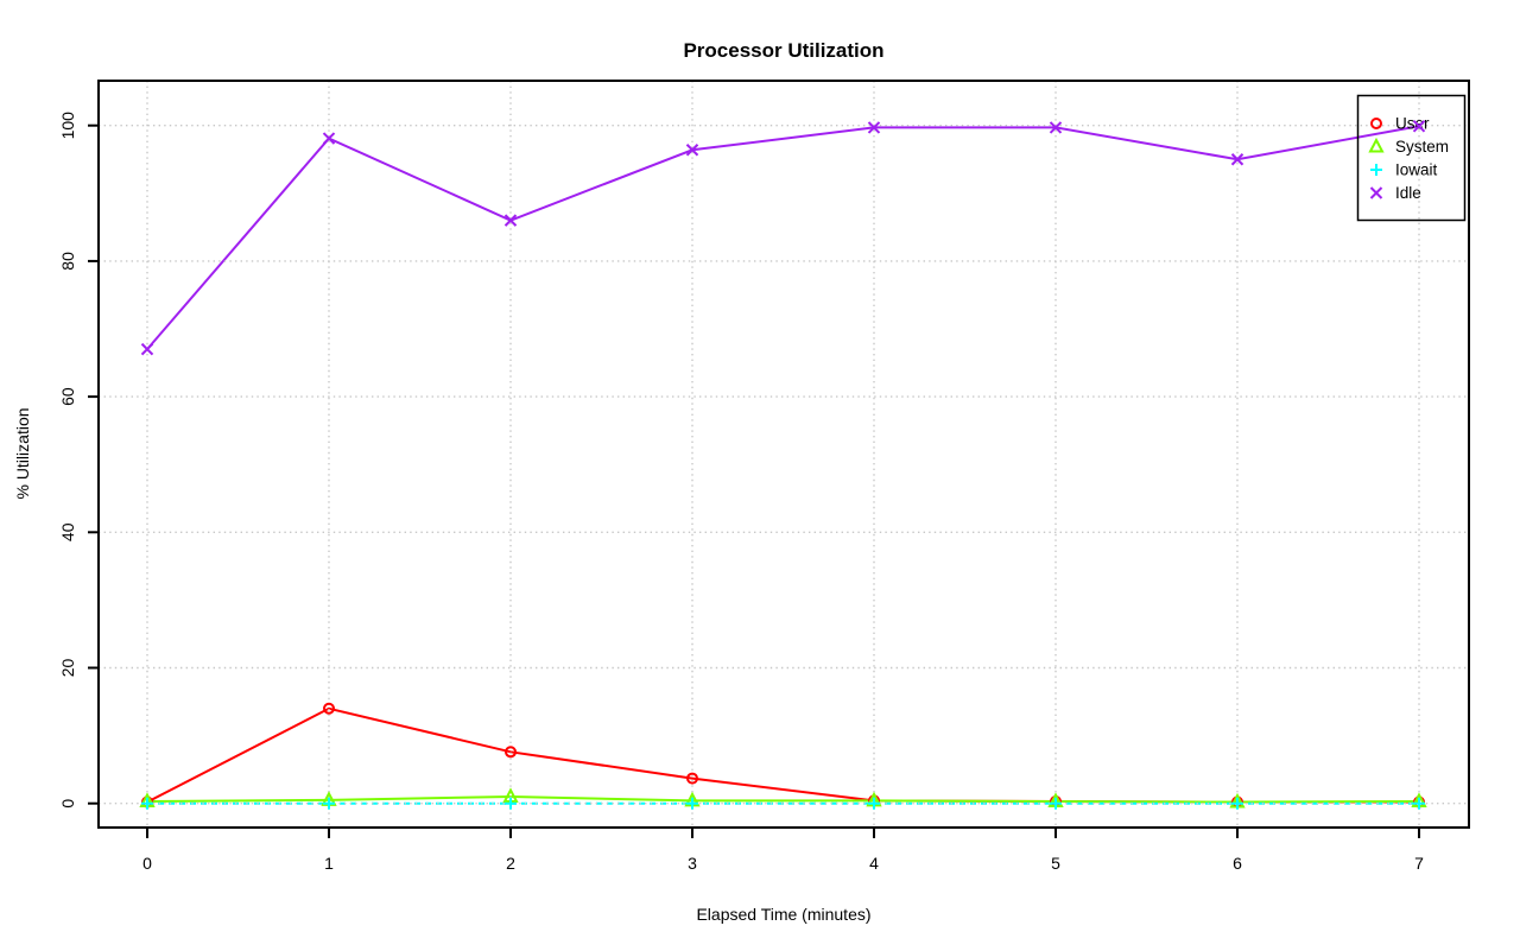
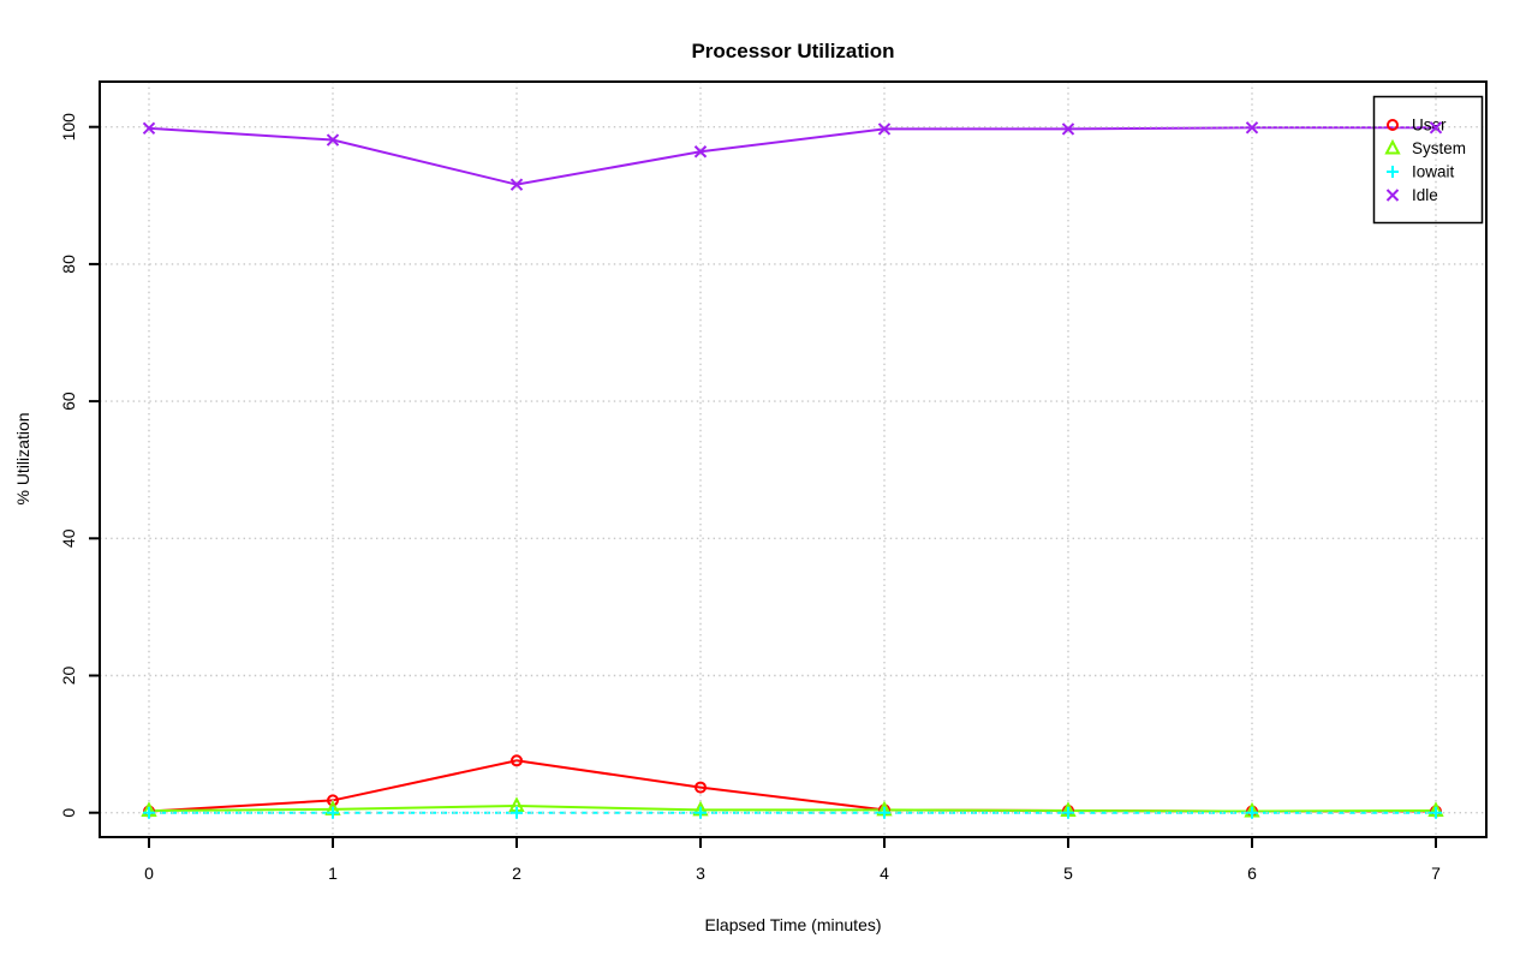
Idle/0: 67 -> 100
User/1: 14 -> 2
Idle/2: 86 -> 92
Idle/6: 95 -> 100
